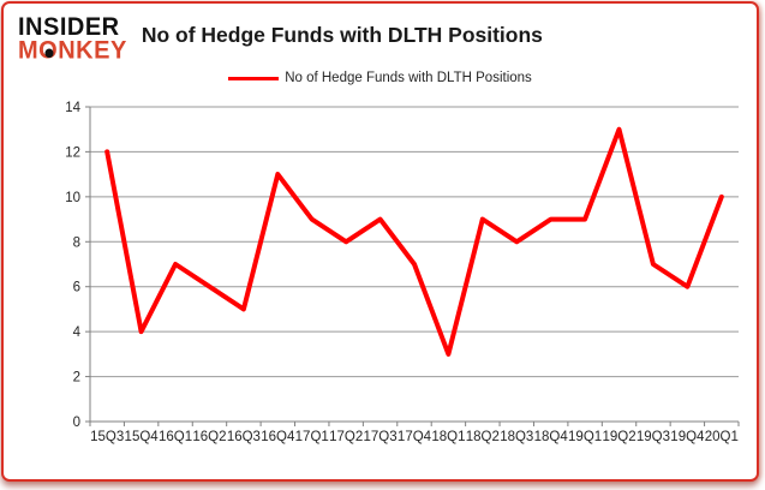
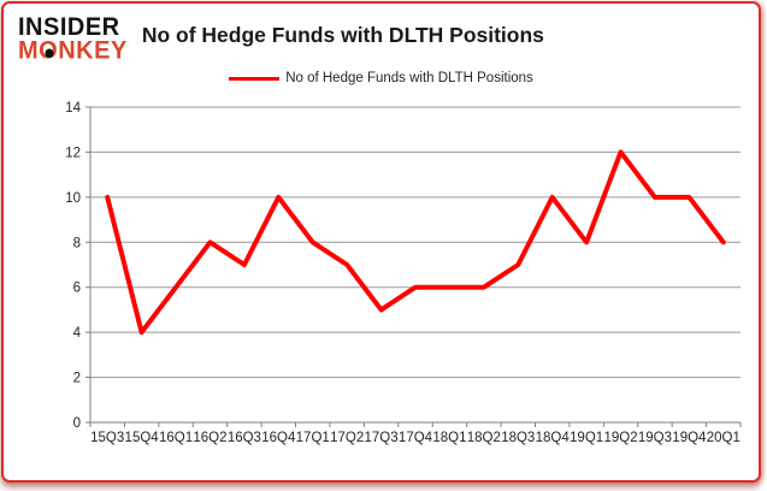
15Q3: 12 -> 10
16Q1: 7 -> 6
16Q2: 6 -> 8
16Q3: 5 -> 7
16Q4: 11 -> 10
17Q1: 9 -> 8
17Q2: 8 -> 7
17Q3: 9 -> 5
17Q4: 7 -> 6
18Q1: 3 -> 6
18Q2: 9 -> 6
18Q3: 8 -> 7
18Q4: 9 -> 10
19Q1: 9 -> 8
19Q2: 13 -> 12
19Q3: 7 -> 10
19Q4: 6 -> 10
20Q1: 10 -> 8
